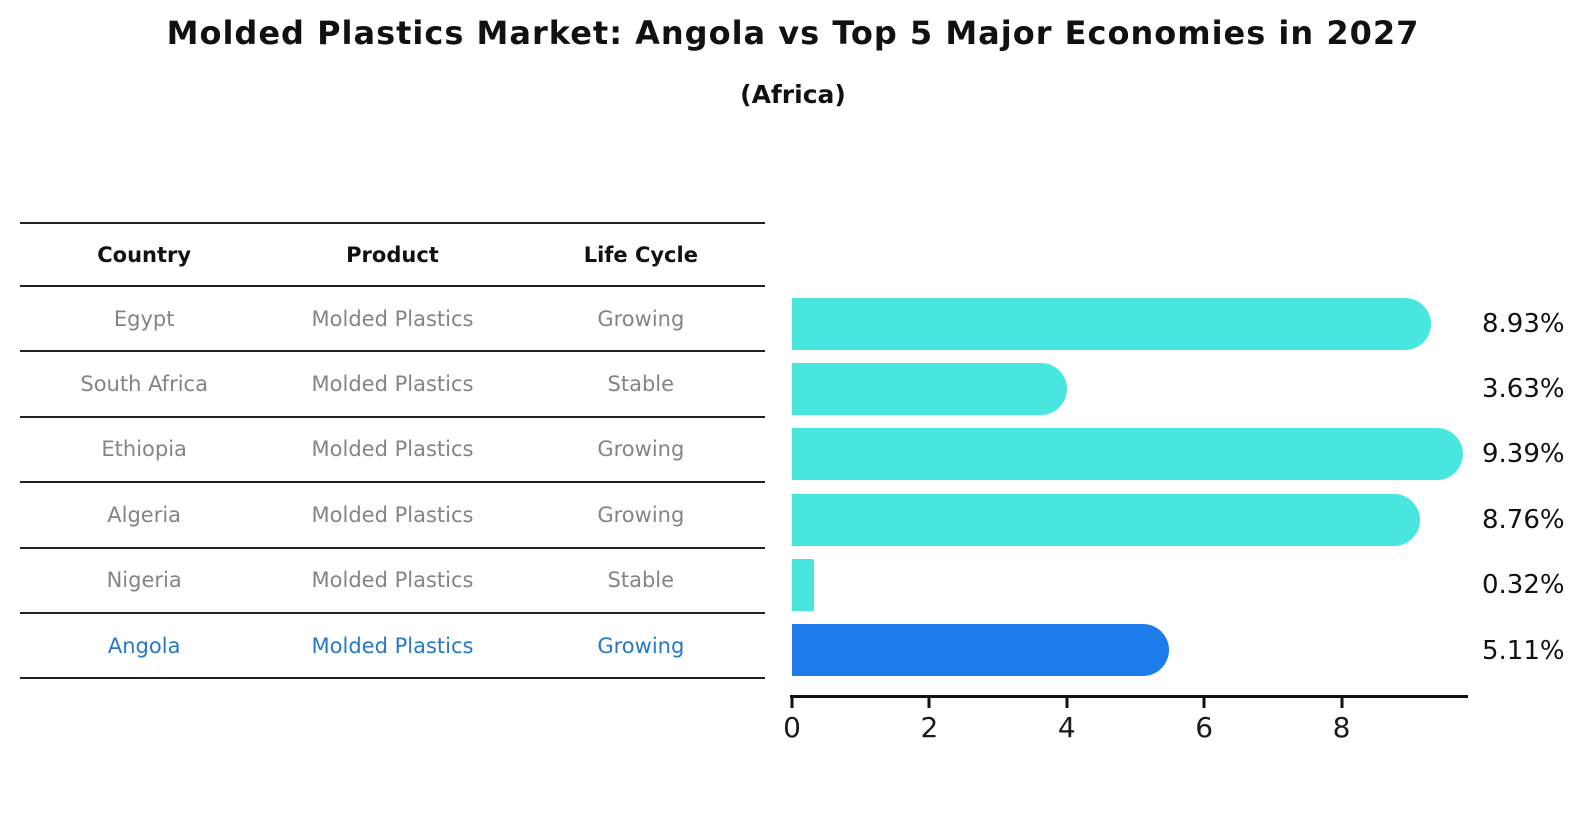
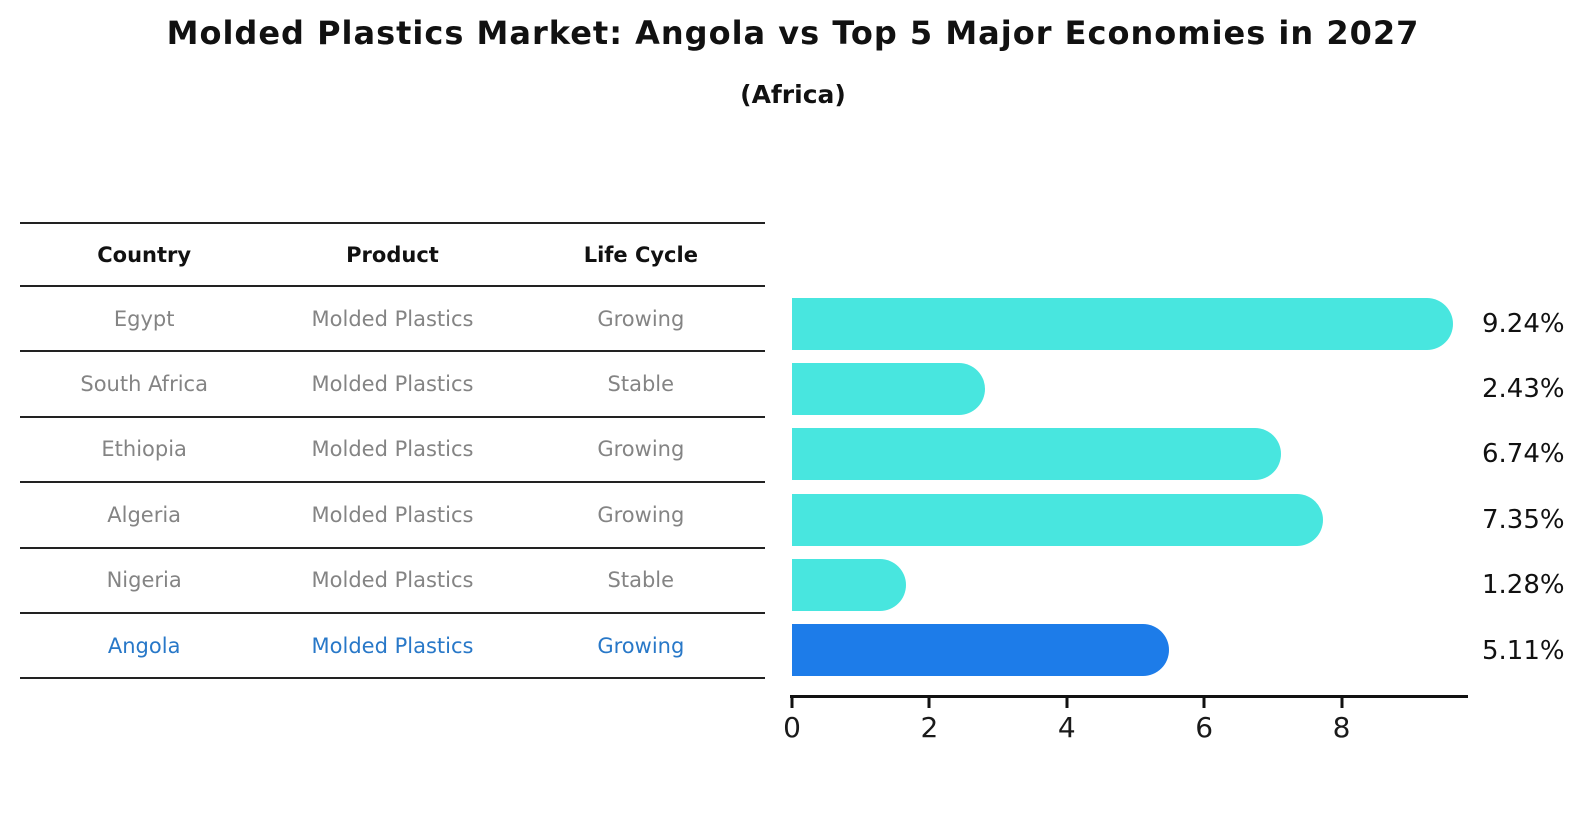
Egypt: 8.93% -> 9.24%
South Africa: 3.63% -> 2.43%
Ethiopia: 9.39% -> 6.74%
Algeria: 8.76% -> 7.35%
Nigeria: 0.32% -> 1.28%
